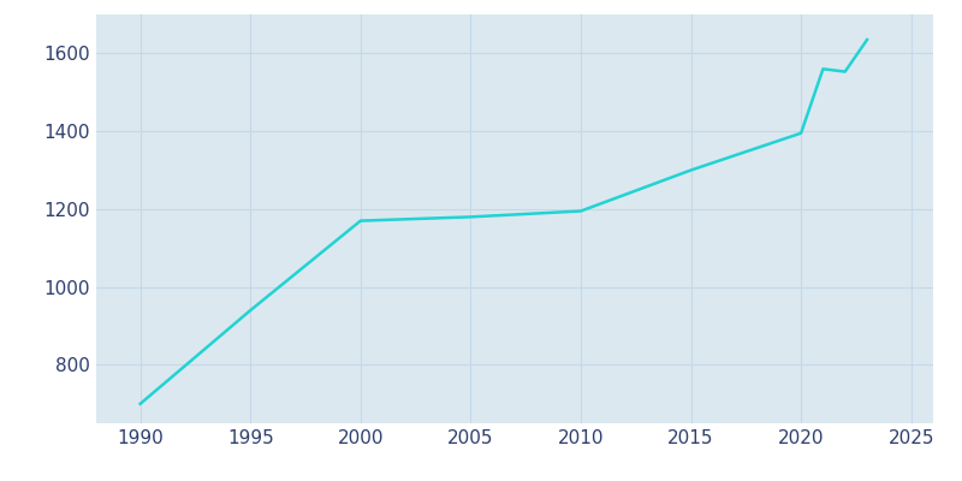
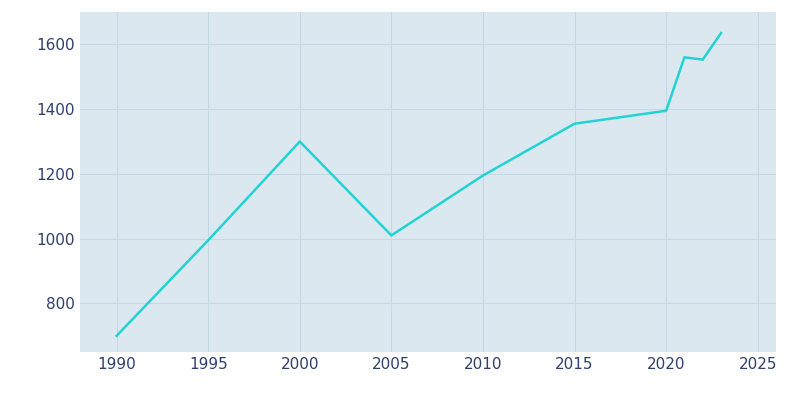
1995: 940 -> 995
2000: 1170 -> 1300
2005: 1180 -> 1010
2015: 1300 -> 1355
